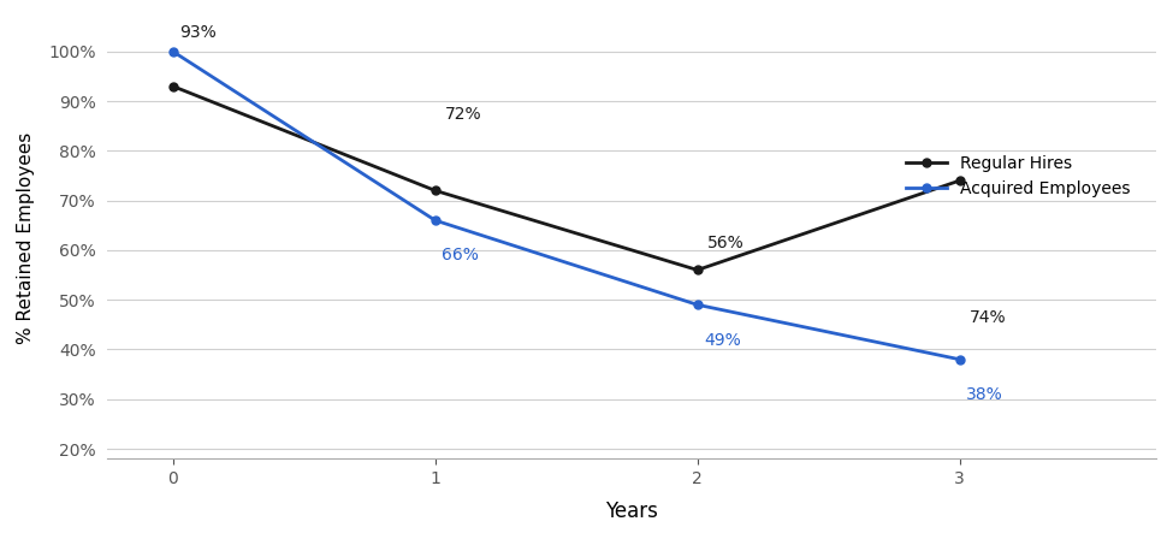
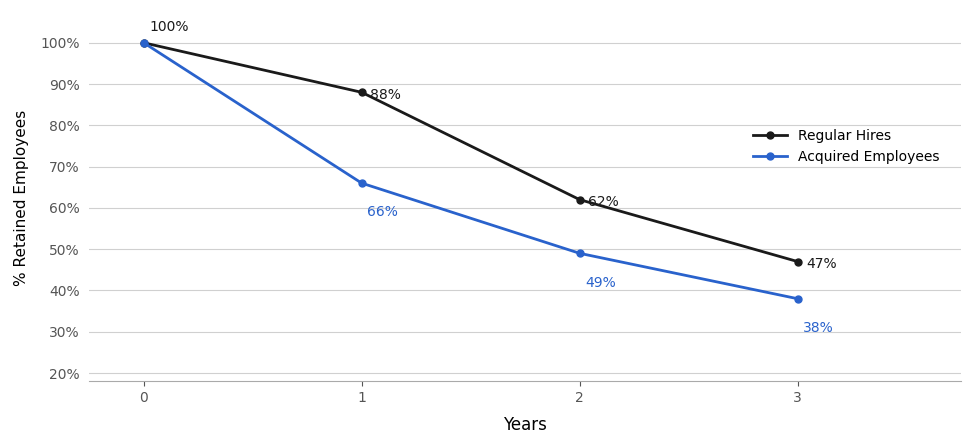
Regular Hires/0: 93% -> 100%
Regular Hires/1: 72% -> 88%
Regular Hires/2: 56% -> 62%
Regular Hires/3: 74% -> 47%
